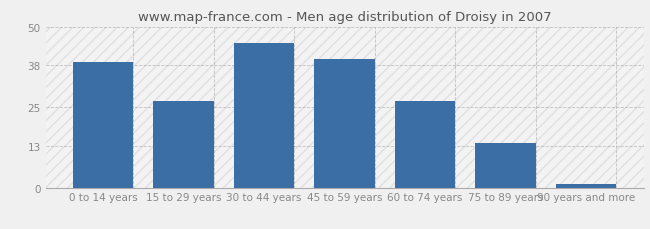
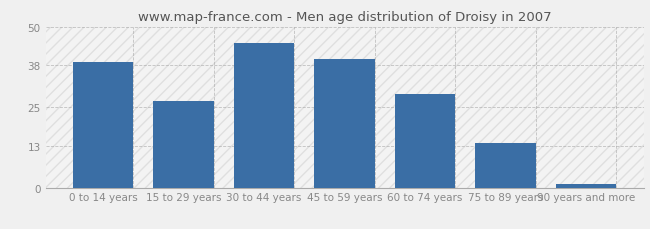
60 to 74 years: 27 -> 29
